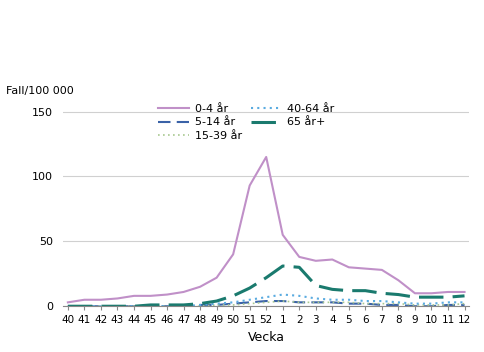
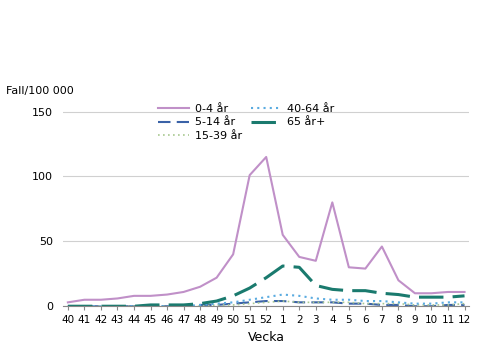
0-4 år/51: 93 -> 101
0-4 år/4: 36 -> 80
0-4 år/7: 28 -> 46
